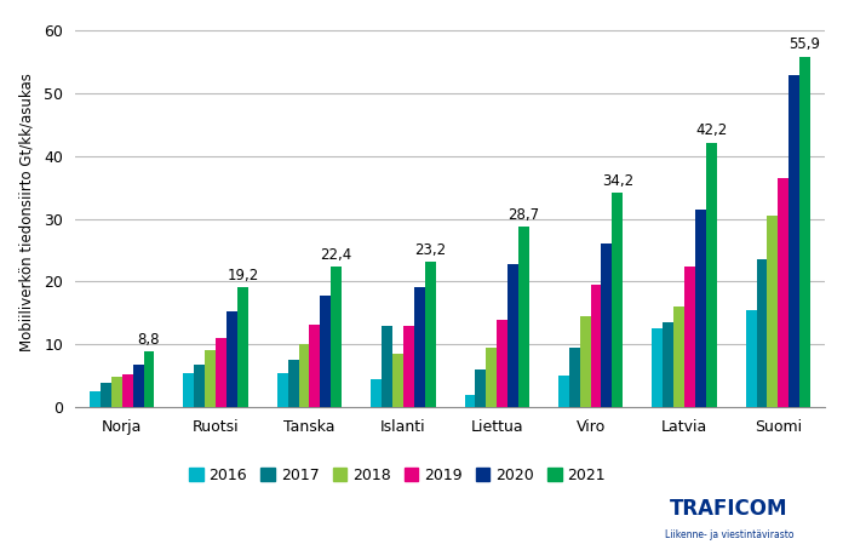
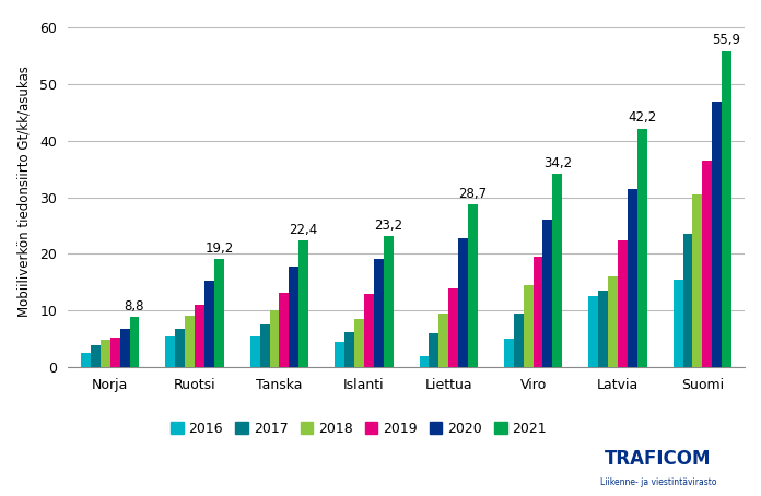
2017/Islanti: 13.0 -> 6.2
2020/Suomi: 53.0 -> 47.0
